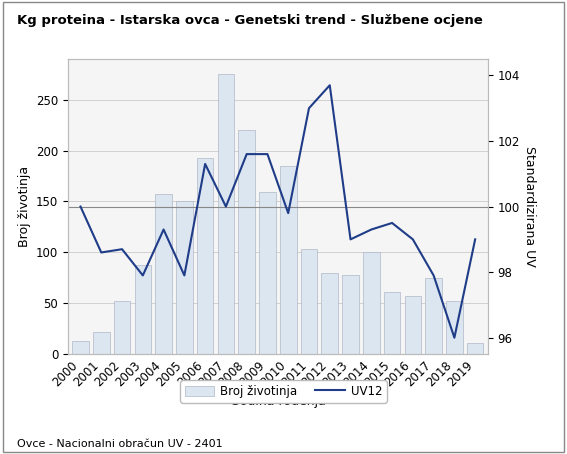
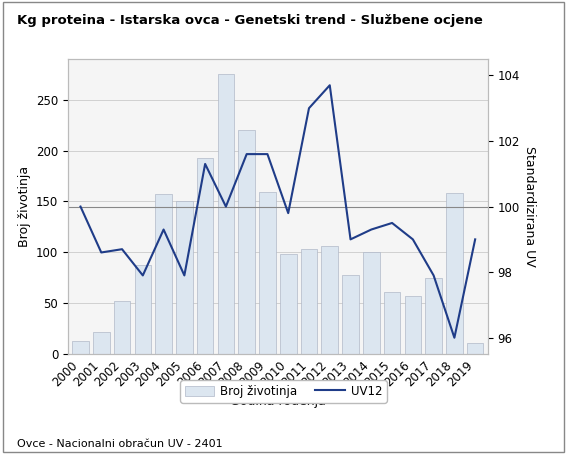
Broj životinja/2010: 185 -> 98
Broj životinja/2012: 80 -> 106
Broj životinja/2018: 52 -> 158
